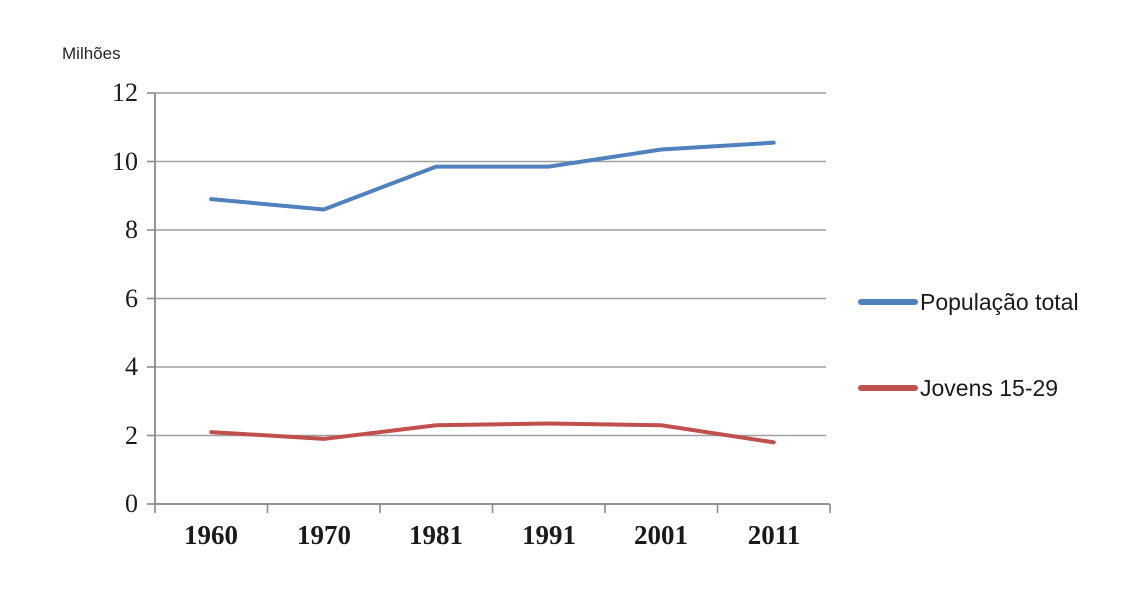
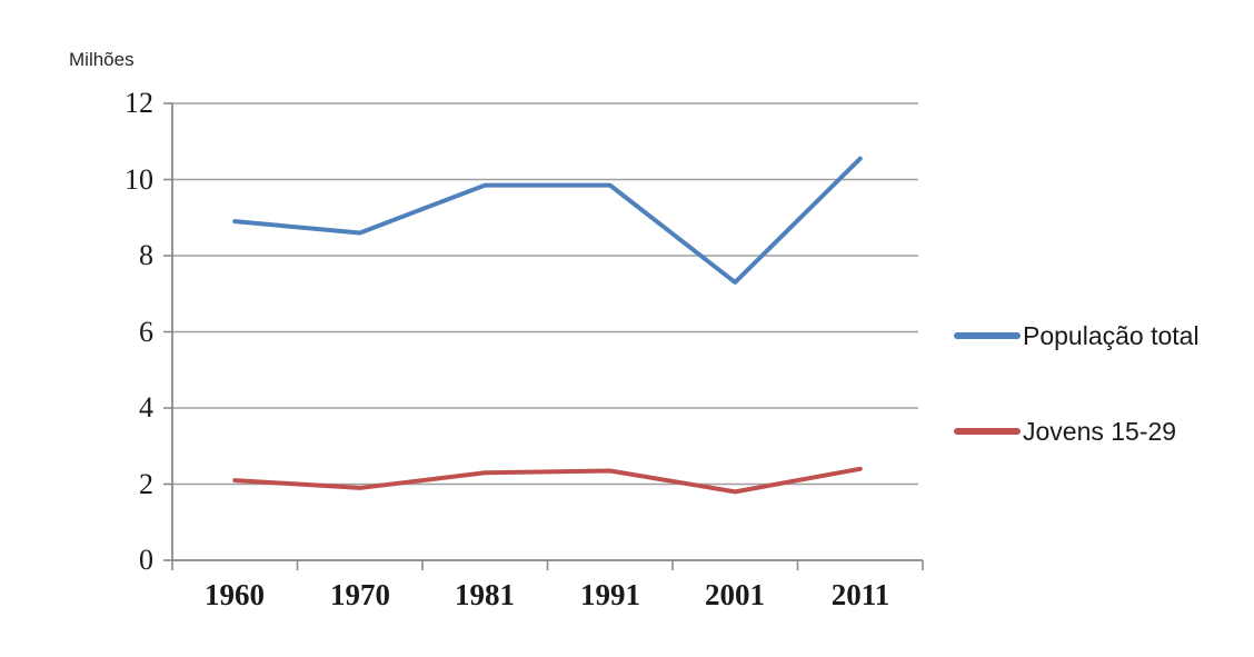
População total/2001: 10.3 -> 7.3
Jovens 15-29/2001: 2.3 -> 1.8
Jovens 15-29/2011: 1.8 -> 2.4
